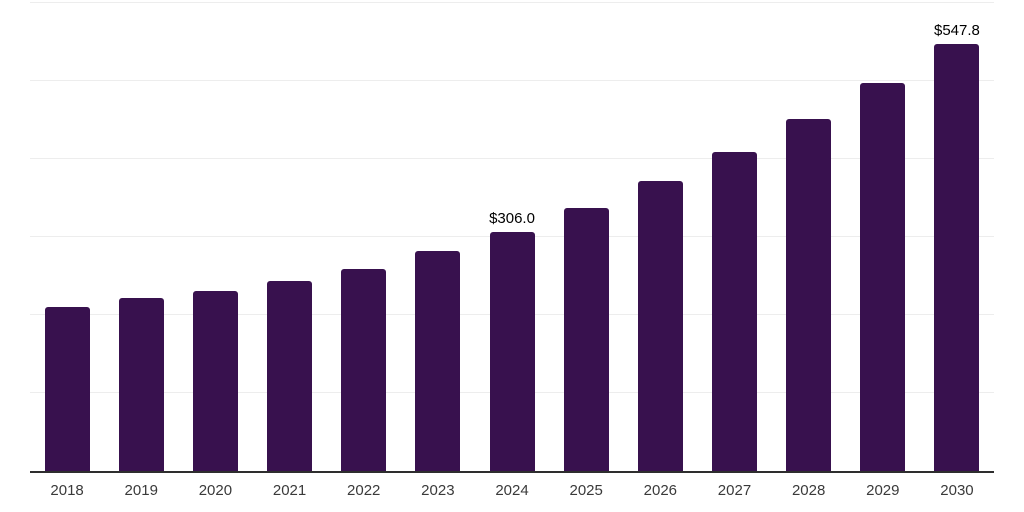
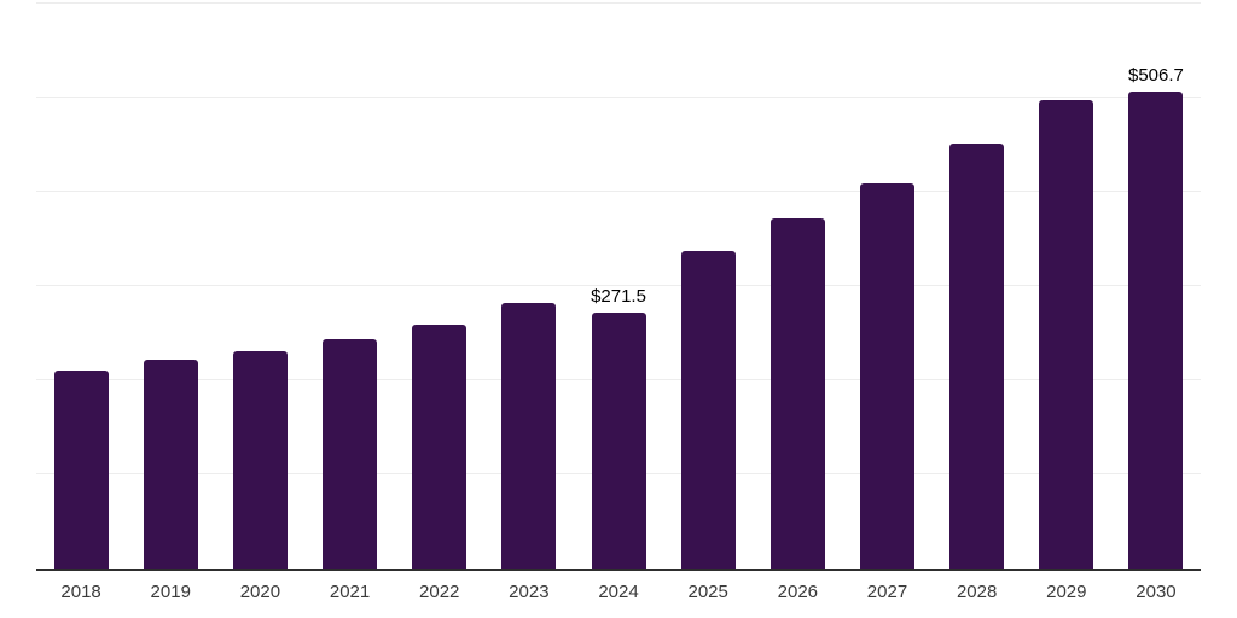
2024: $306.0 -> $271.5
2030: $547.8 -> $506.7
